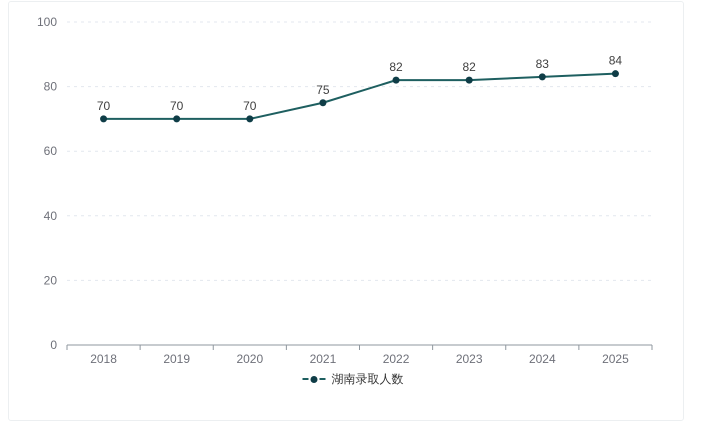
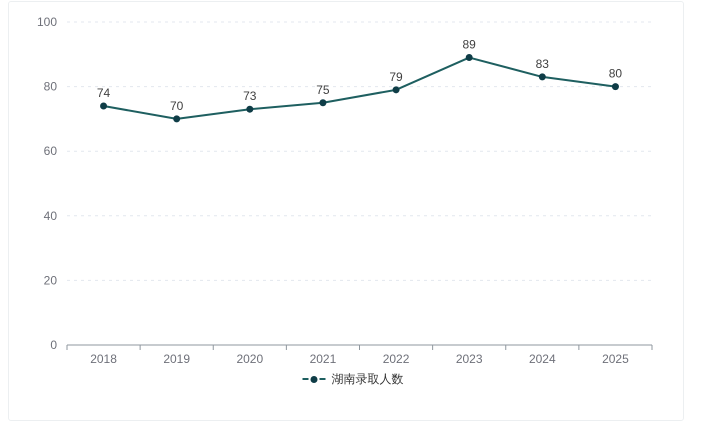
2018: 70 -> 74
2020: 70 -> 73
2022: 82 -> 79
2023: 82 -> 89
2025: 84 -> 80
